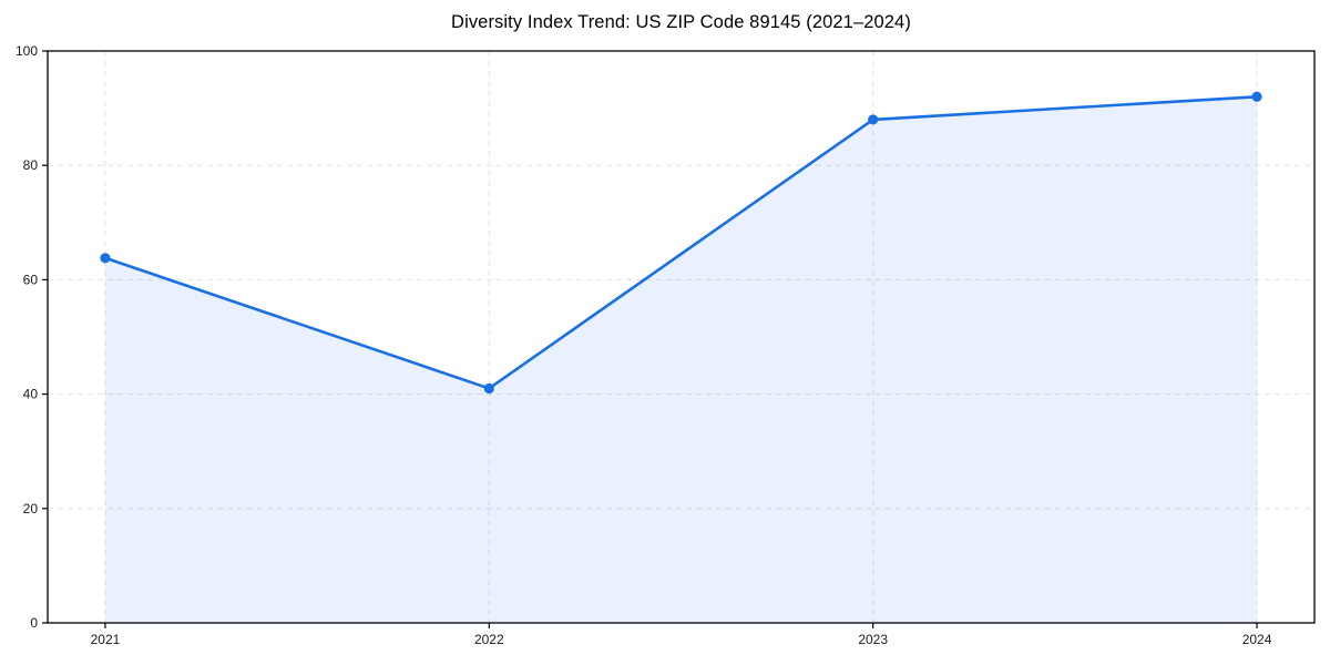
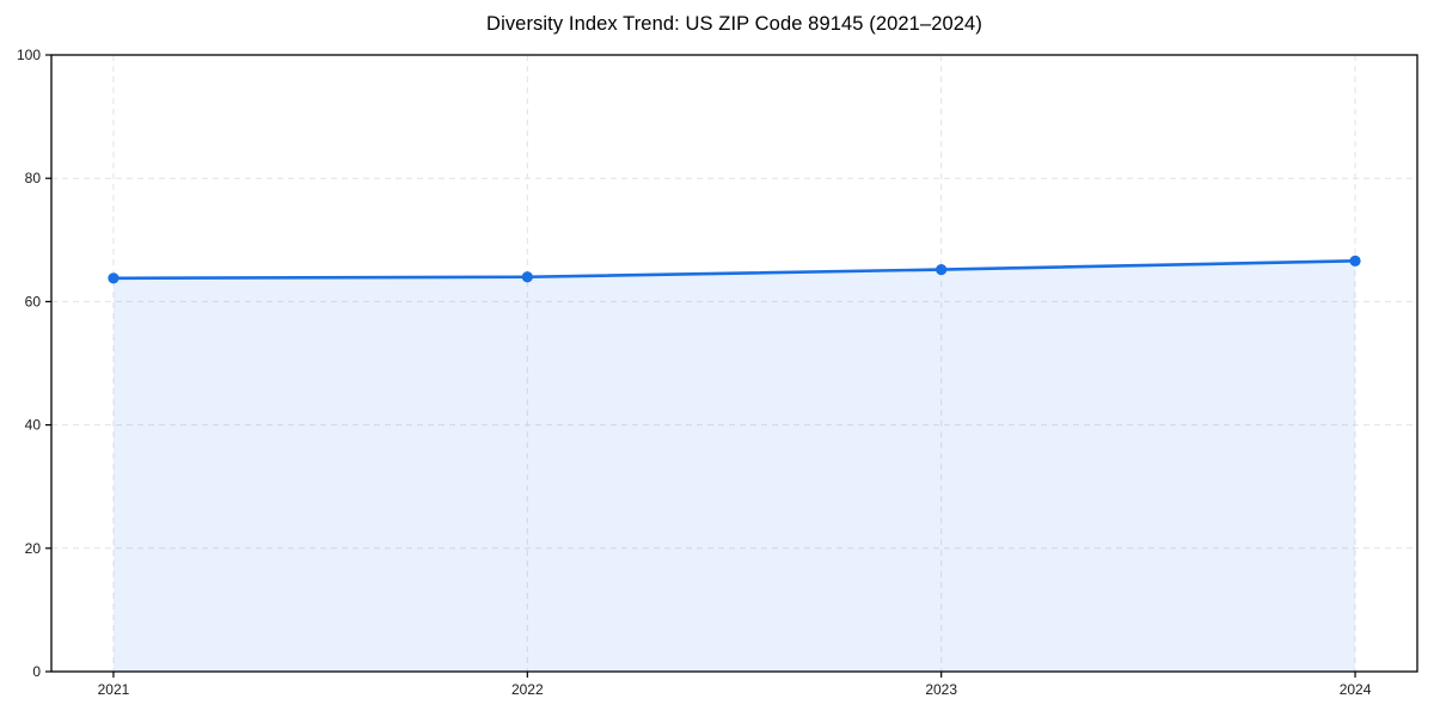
2022: 41 -> 64
2023: 88 -> 65
2024: 92 -> 67
